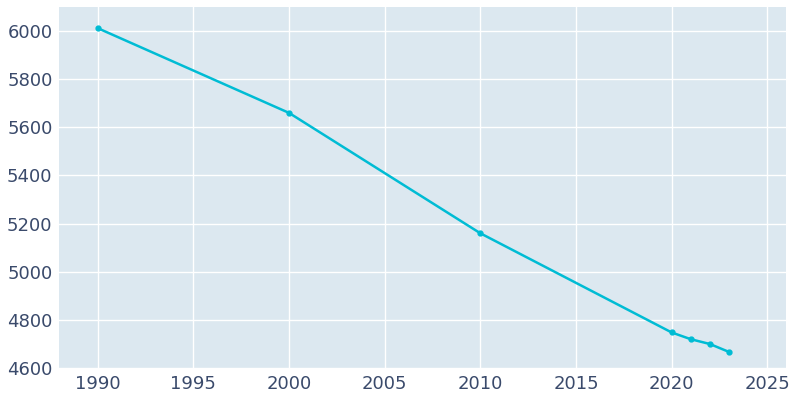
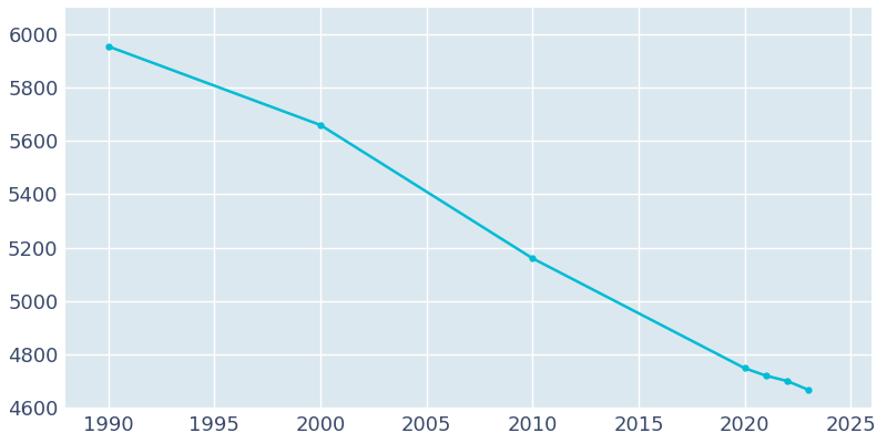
1990: 6012 -> 5955
